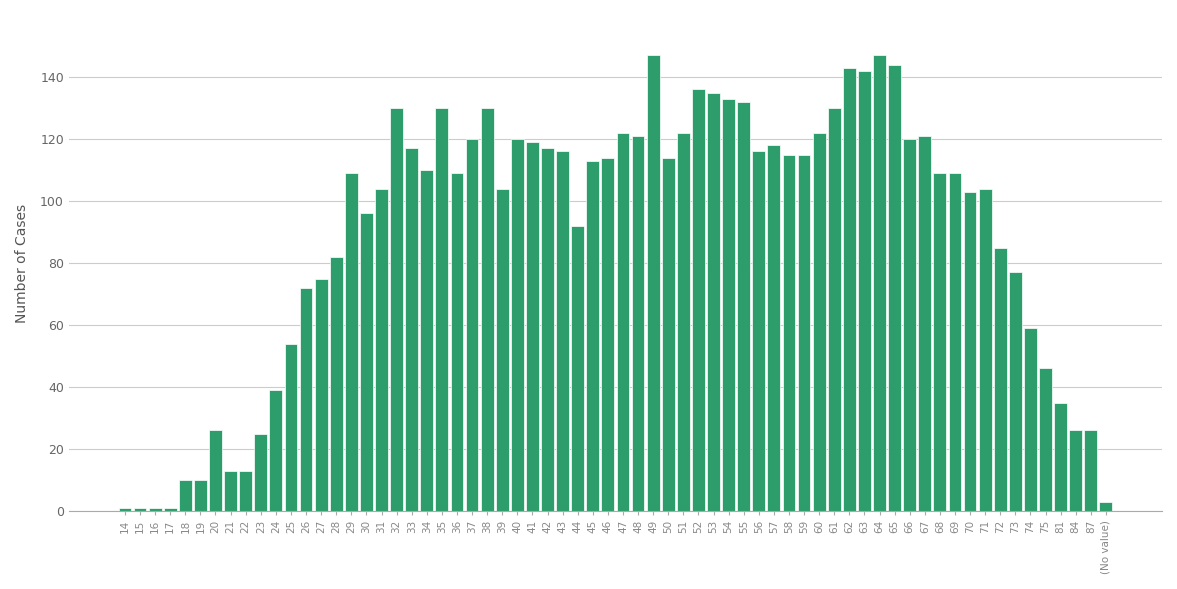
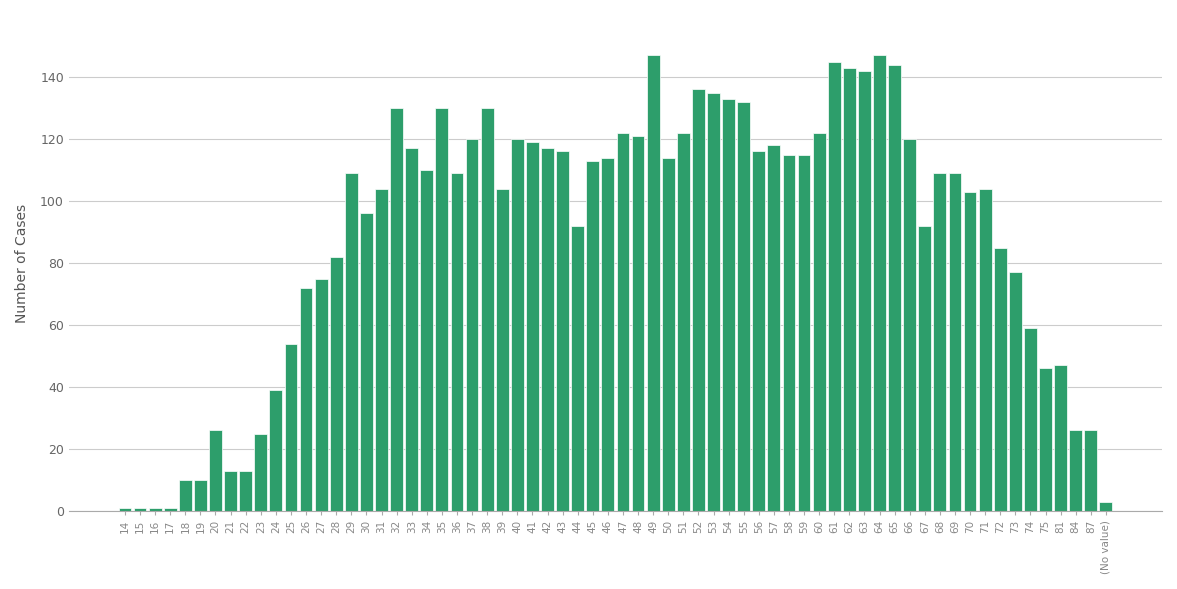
61: 130 -> 145
67: 121 -> 92
81: 35 -> 47
